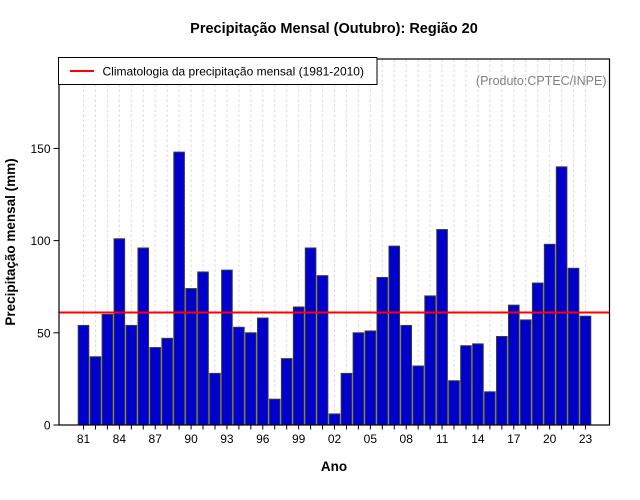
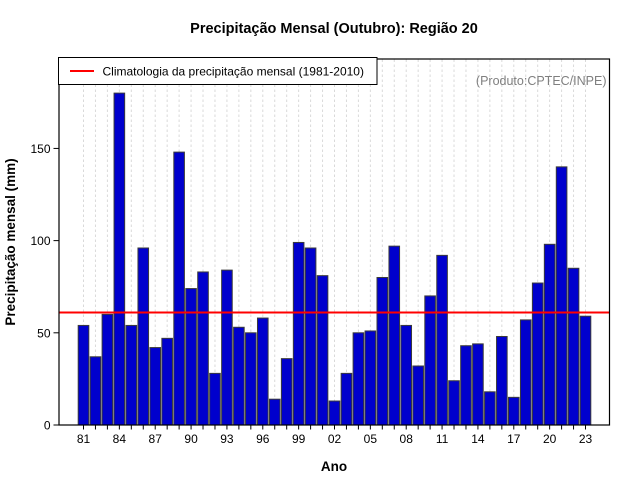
84: 101 -> 180
99: 64 -> 99
02: 6 -> 13
11: 106 -> 92
17: 65 -> 15
